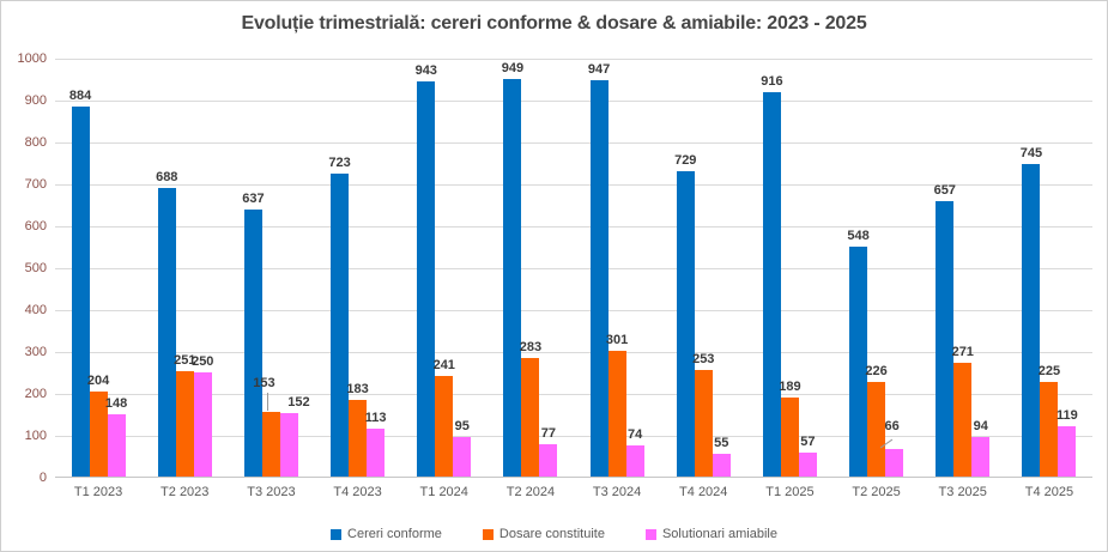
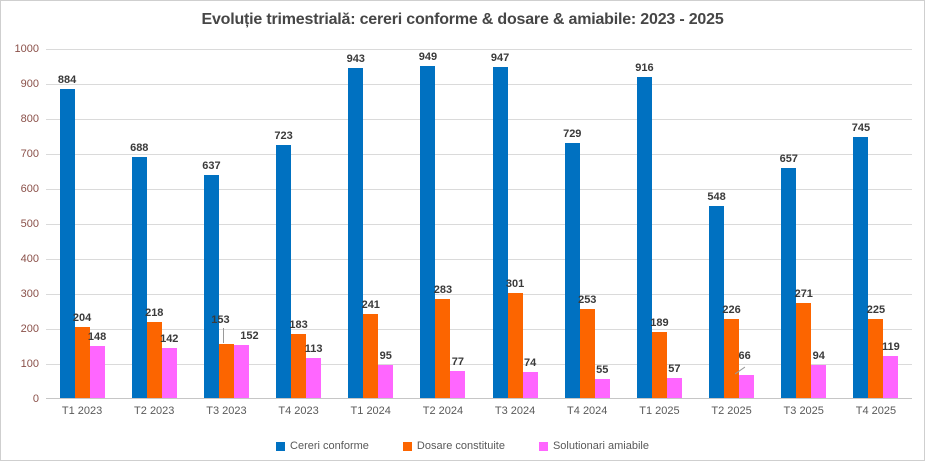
Dosare constituite/T2 2023: 251 -> 218
Solutionari amiabile/T2 2023: 250 -> 142
